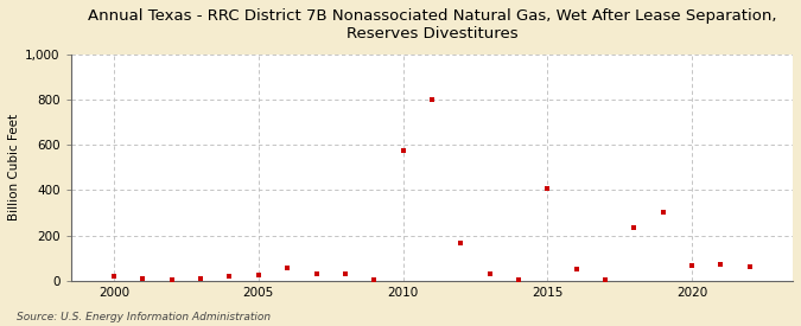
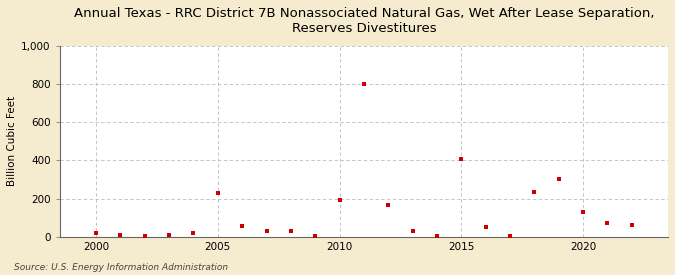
2005: 20 -> 230
2010: 580 -> 190
2020: 60 -> 130
